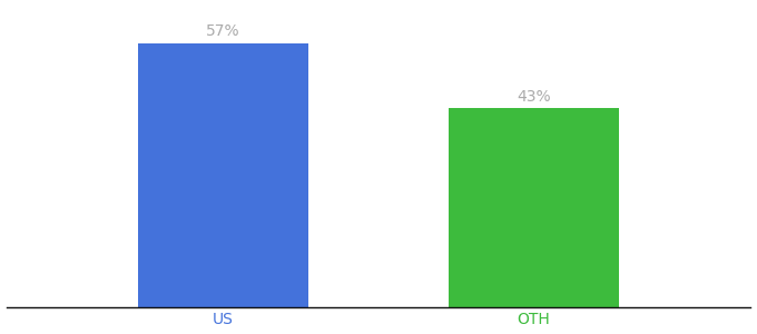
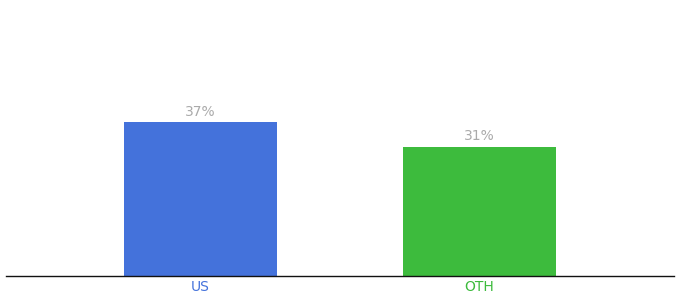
US: 57% -> 37%
OTH: 43% -> 31%
